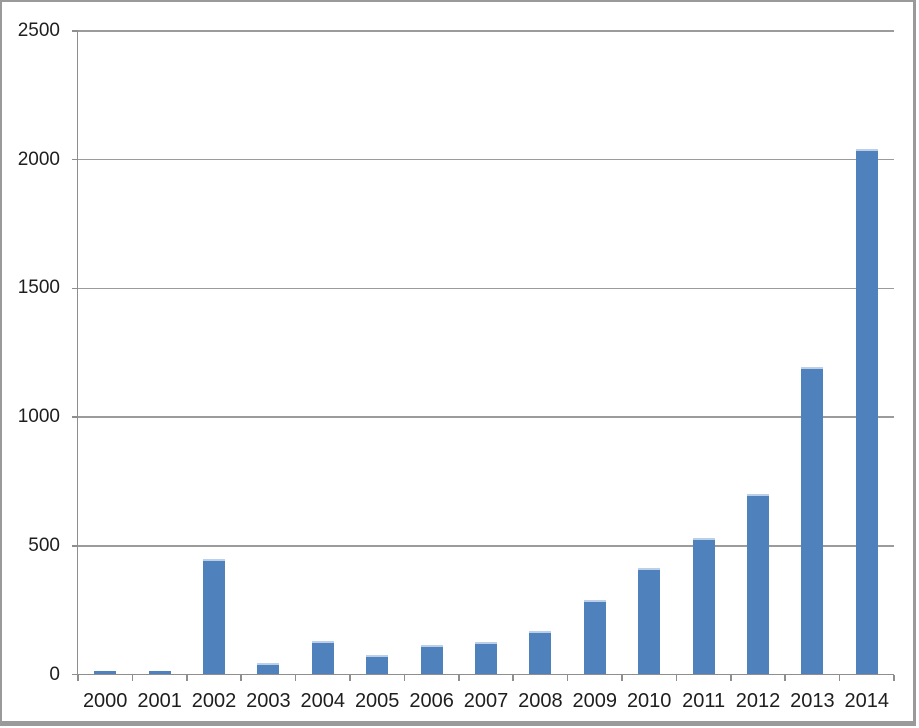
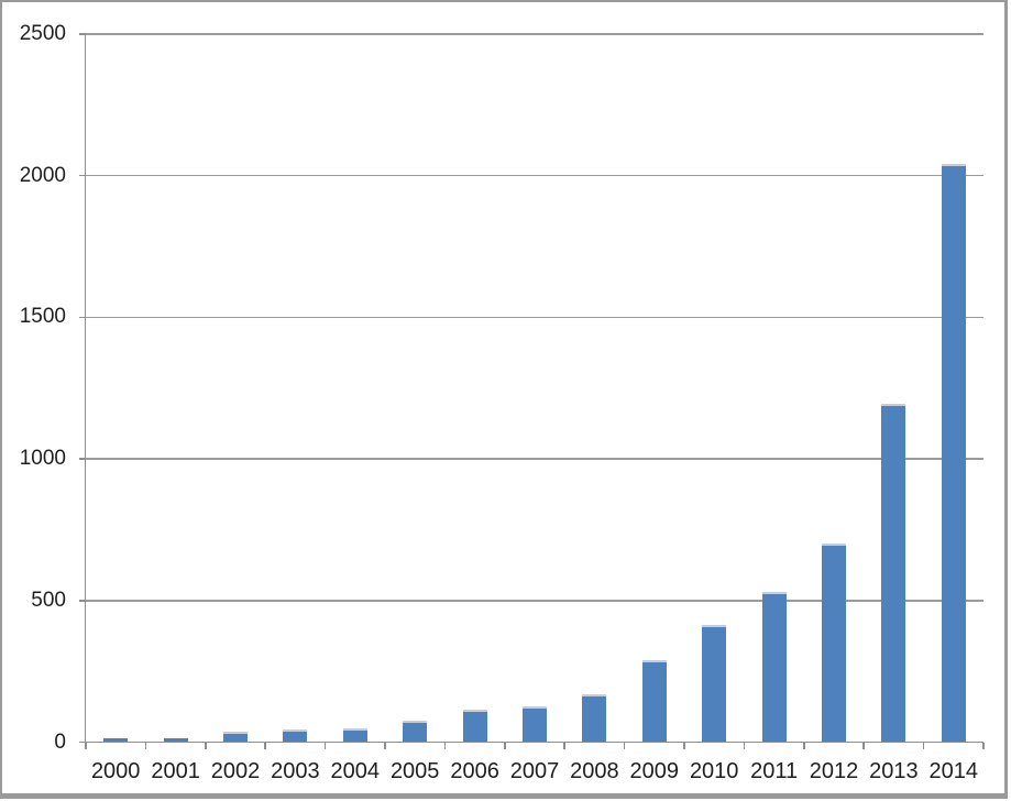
2002: 450 -> 40
2004: 130 -> 50
